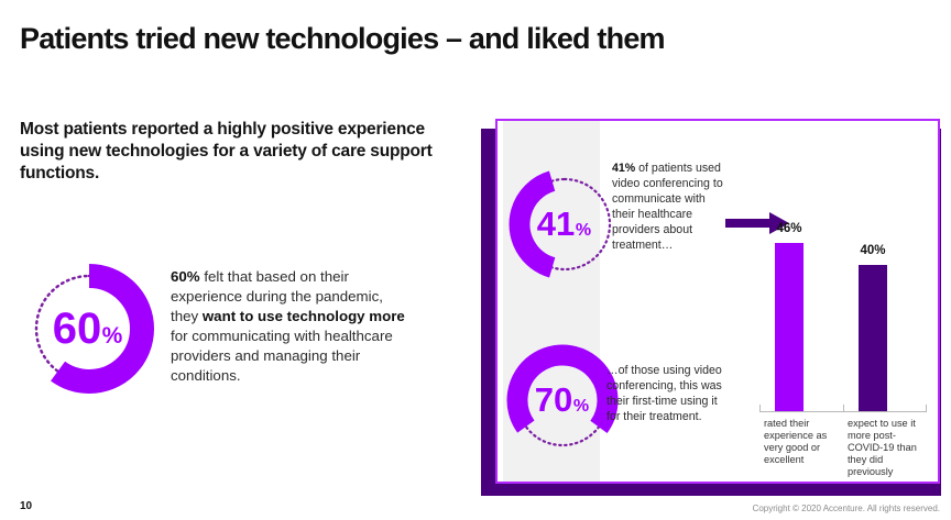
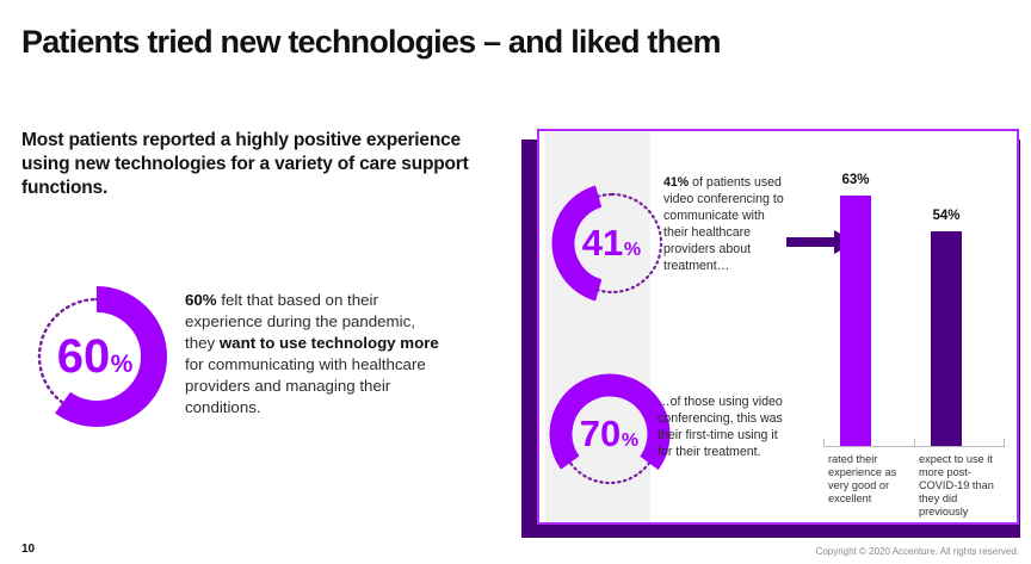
rated their experience as very good or excellent: 46% -> 63%
expect to use it more post-COVID-19 than they did previously: 40% -> 54%
